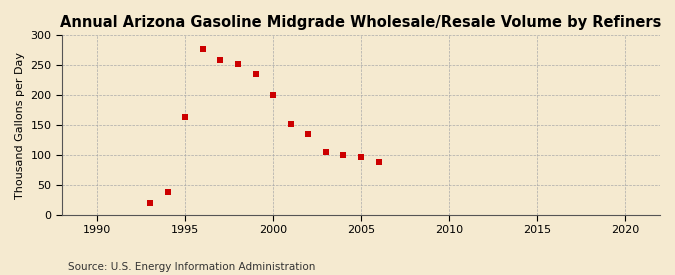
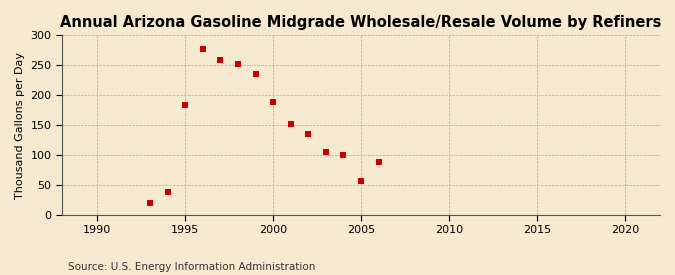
1995: 163 -> 184
2000: 200 -> 188
2005: 96 -> 56
